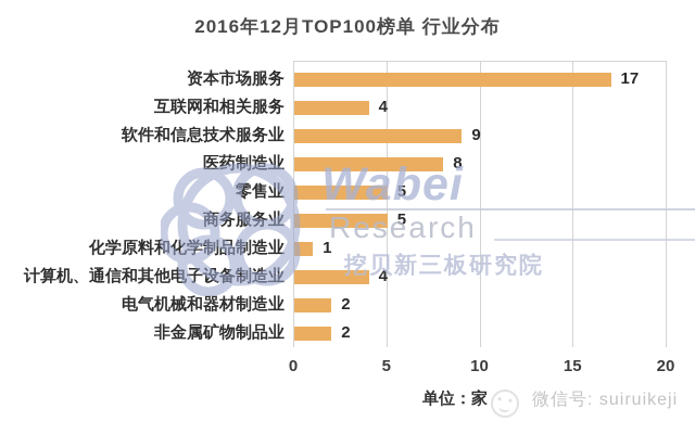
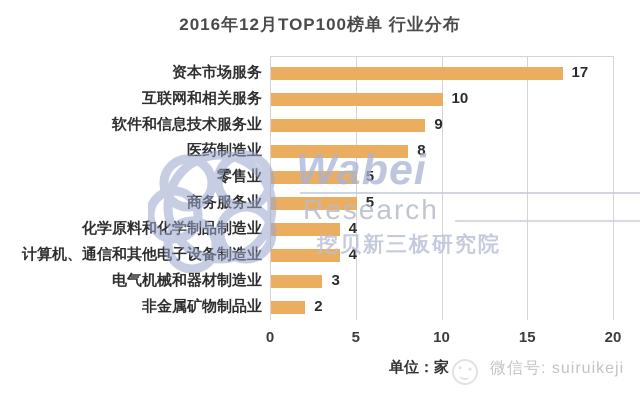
互联网和相关服务: 4 -> 10
化学原料和化学制品制造业: 1 -> 4
电气机械和器材制造业: 2 -> 3
